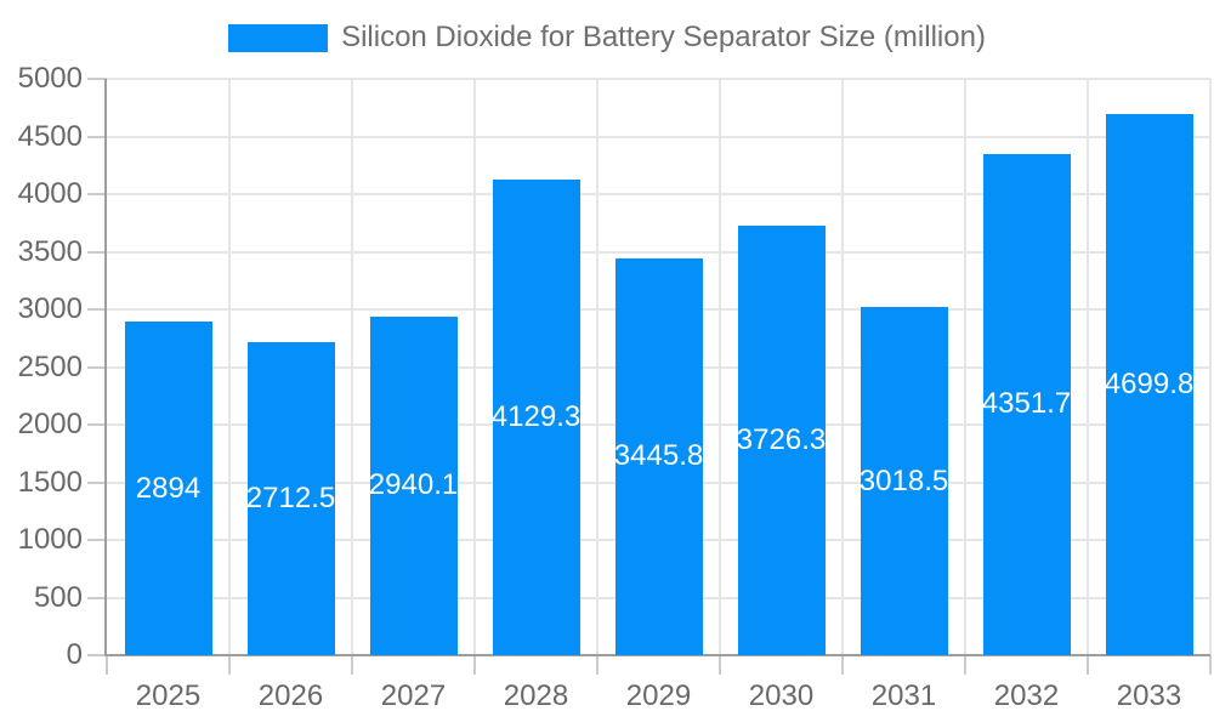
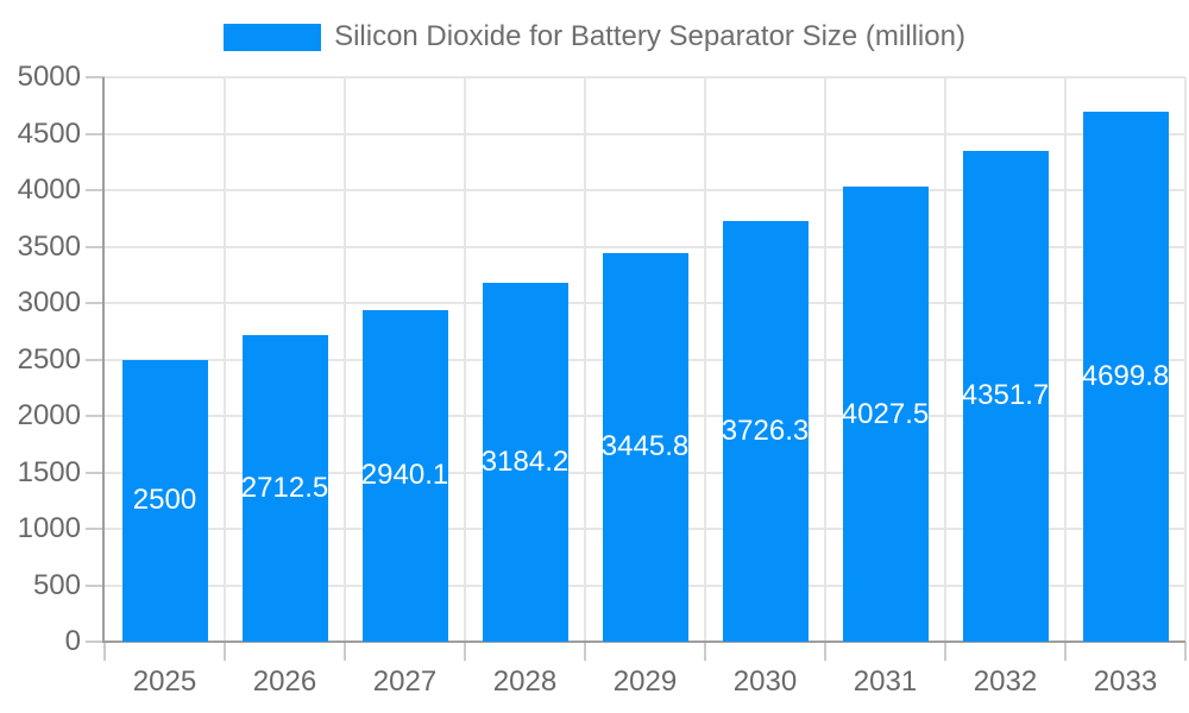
2025: 2894 -> 2500
2028: 4129.3 -> 3184.2
2031: 3018.5 -> 4027.5
